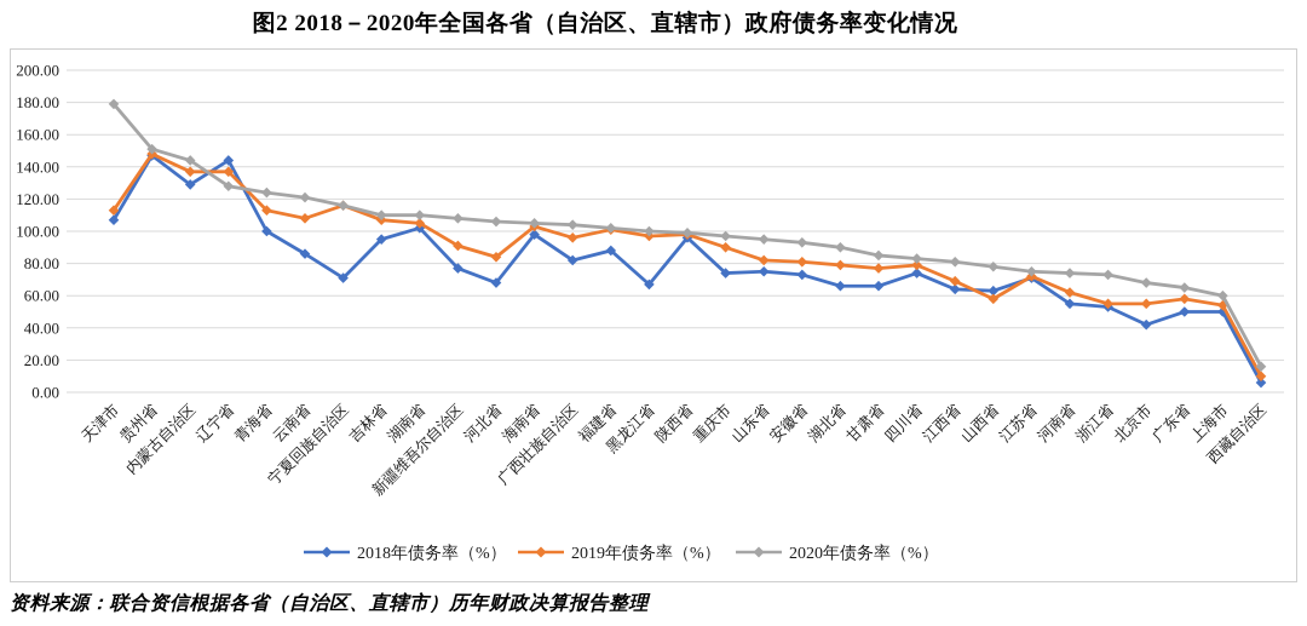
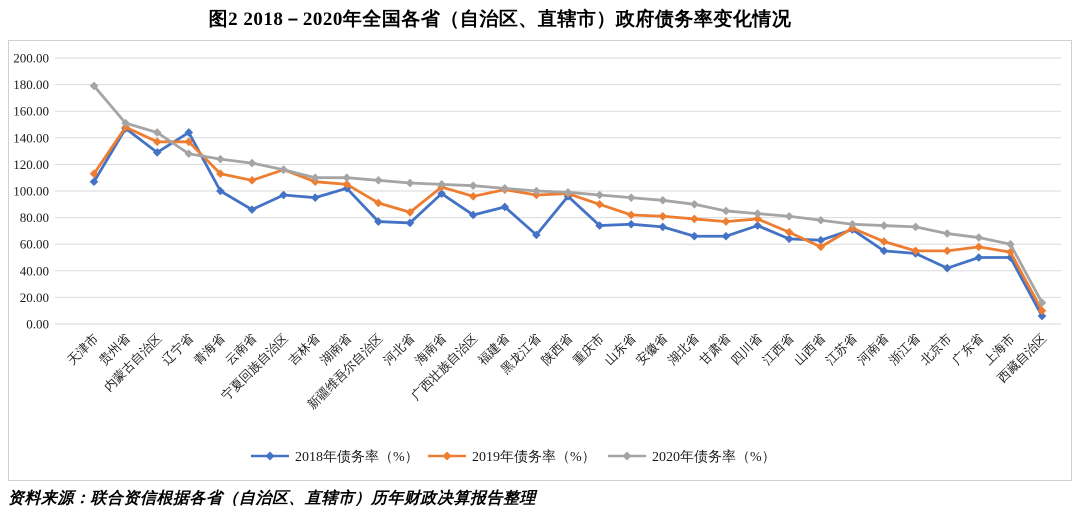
2018年债务率（%）/宁夏回族自治区: 71 -> 97
2018年债务率（%）/河北省: 68 -> 76
